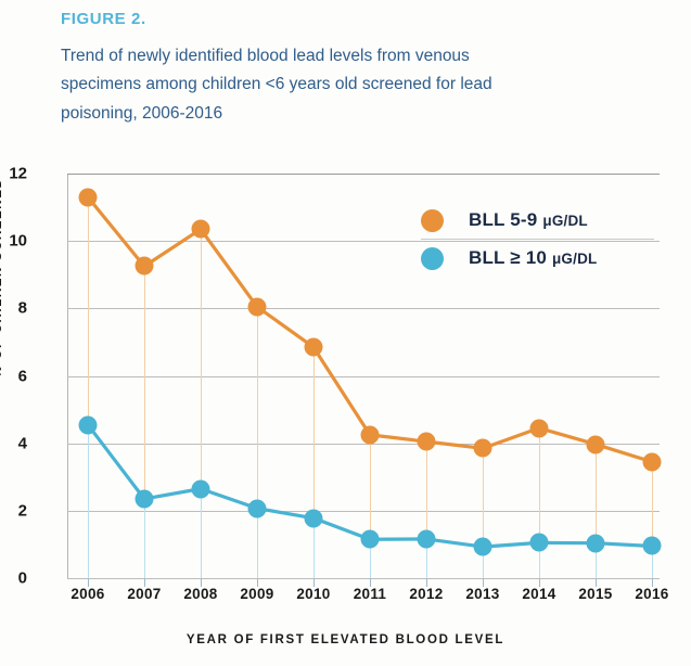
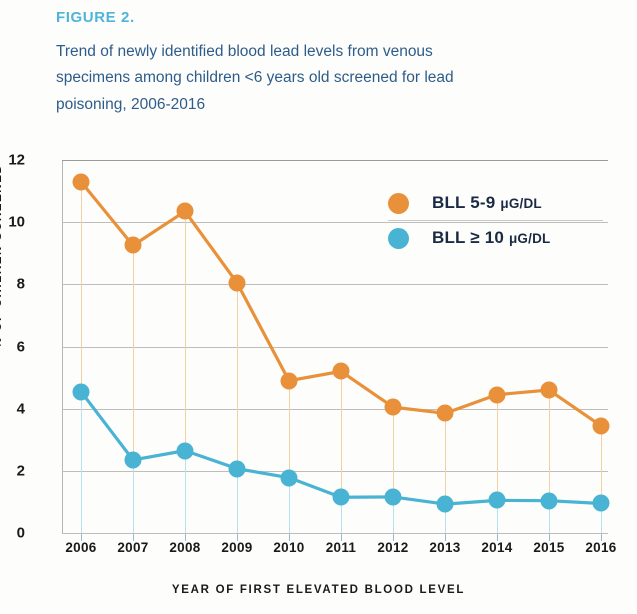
BLL 5-9 μG/DL/2010: 6.8 -> 4.9
BLL 5-9 μG/DL/2011: 4.2 -> 5.2
BLL 5-9 μG/DL/2015: 4.0 -> 4.6
